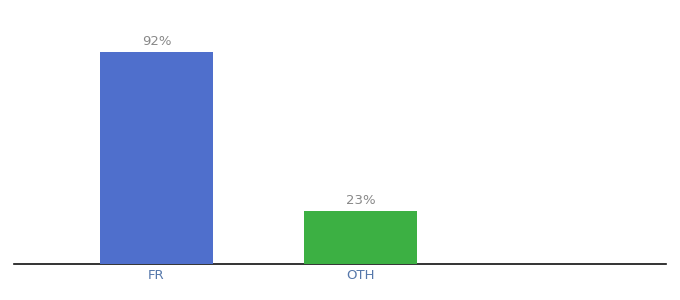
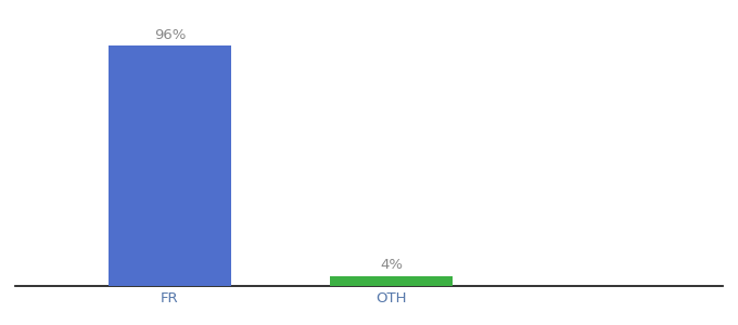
FR: 92% -> 96%
OTH: 23% -> 4%
